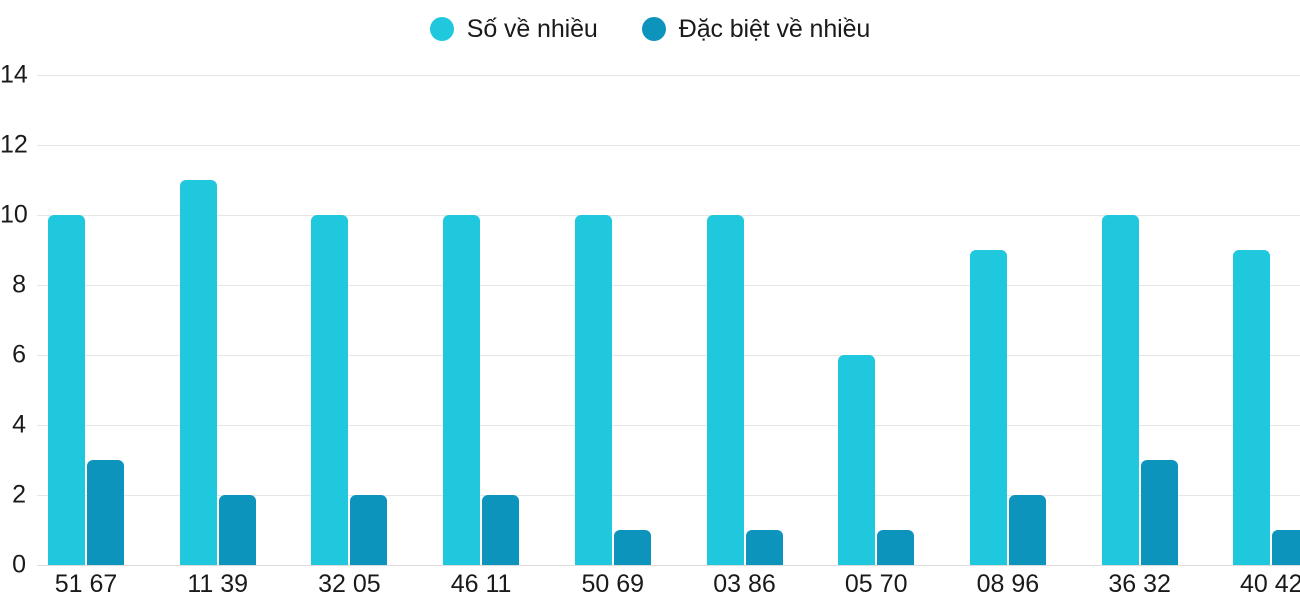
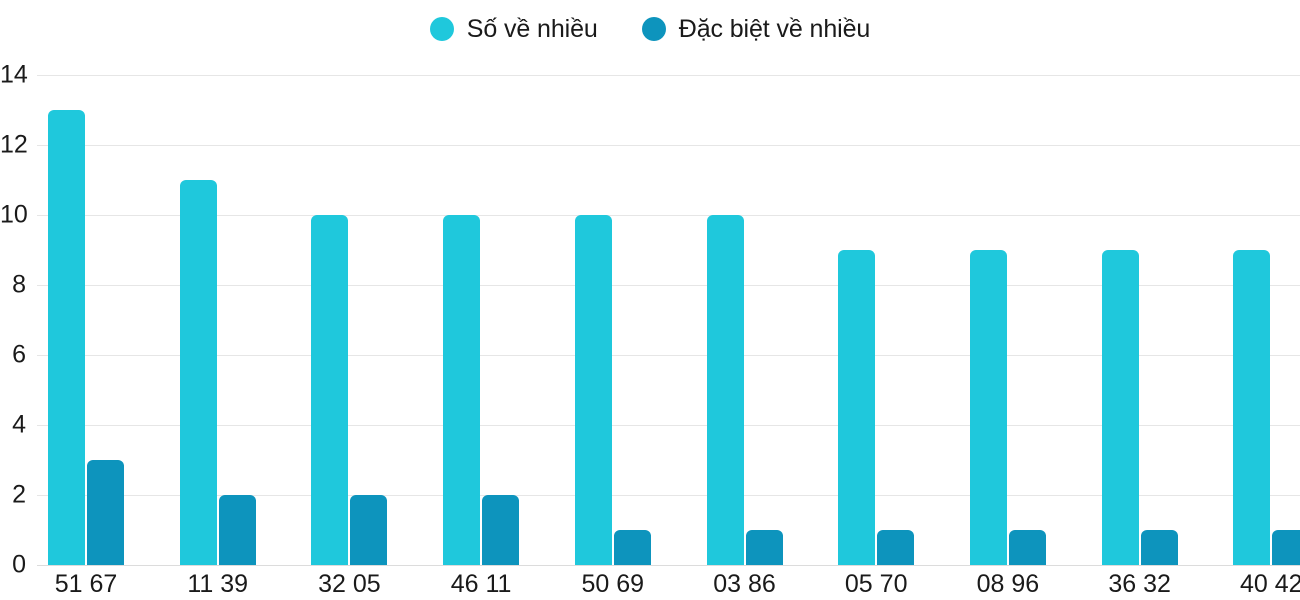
Số về nhiều/51 67: 10 -> 13
Số về nhiều/05 70: 6 -> 9
Đặc biệt về nhiều/08 96: 2 -> 1
Số về nhiều/36 32: 10 -> 9
Đặc biệt về nhiều/36 32: 3 -> 1
